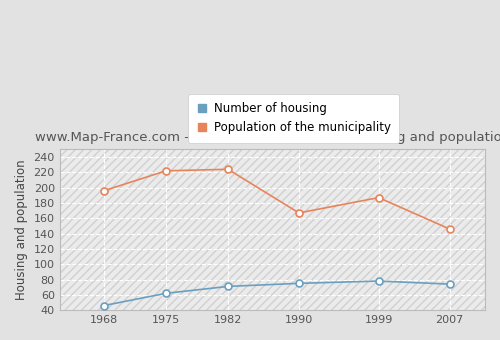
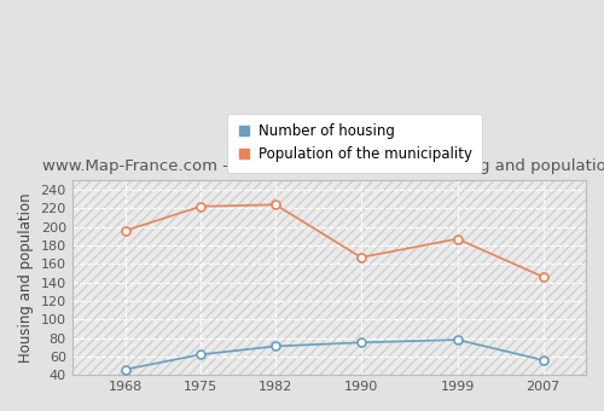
Number of housing/2007: 74 -> 56
